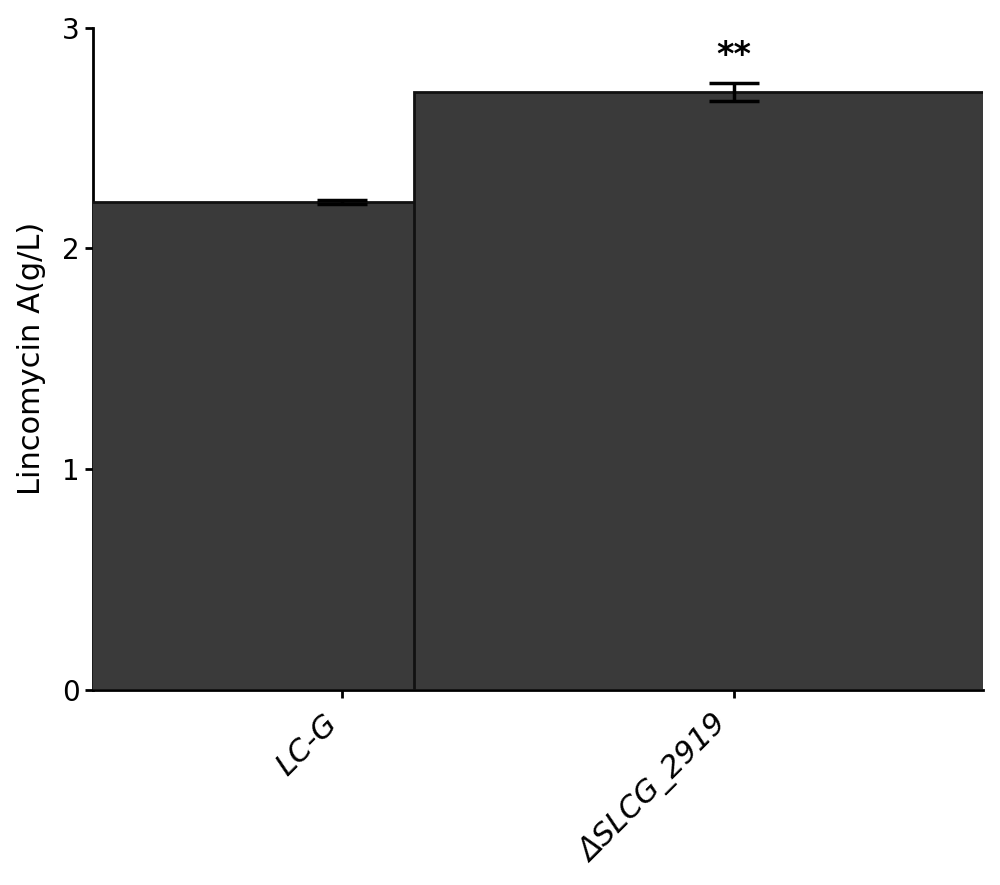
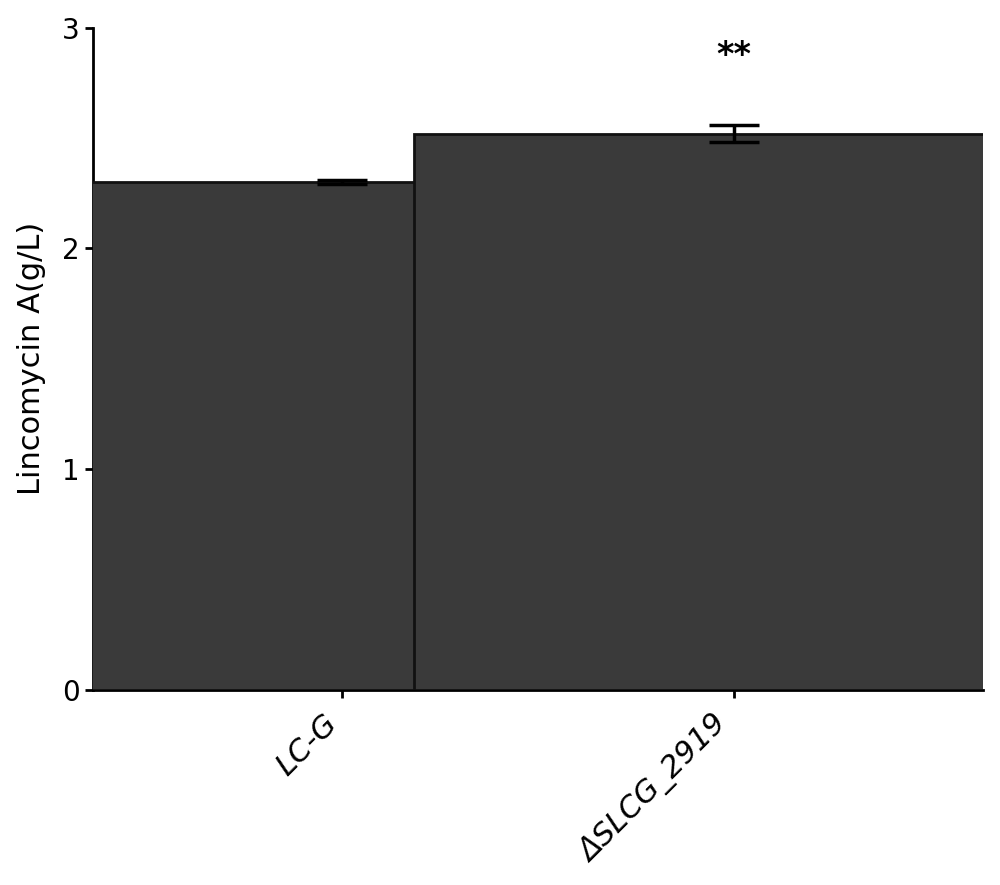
LC-G: 2.21 -> 2.30
ΔSLCG_2919: 2.71 -> 2.52
